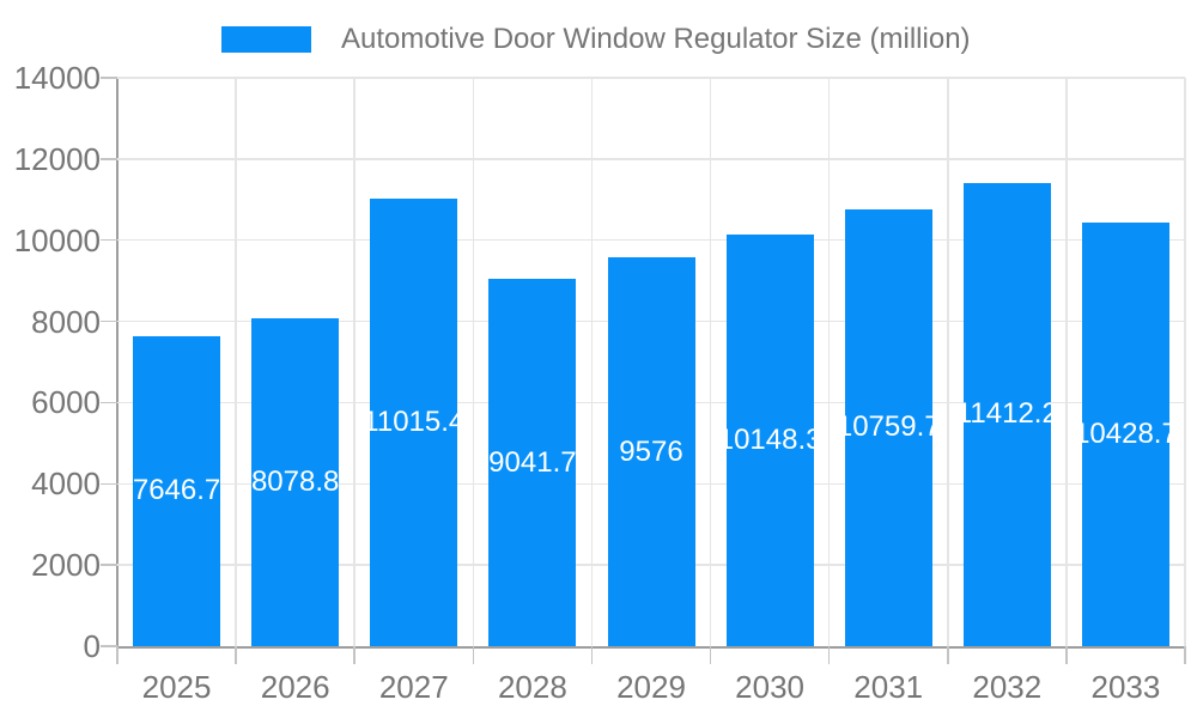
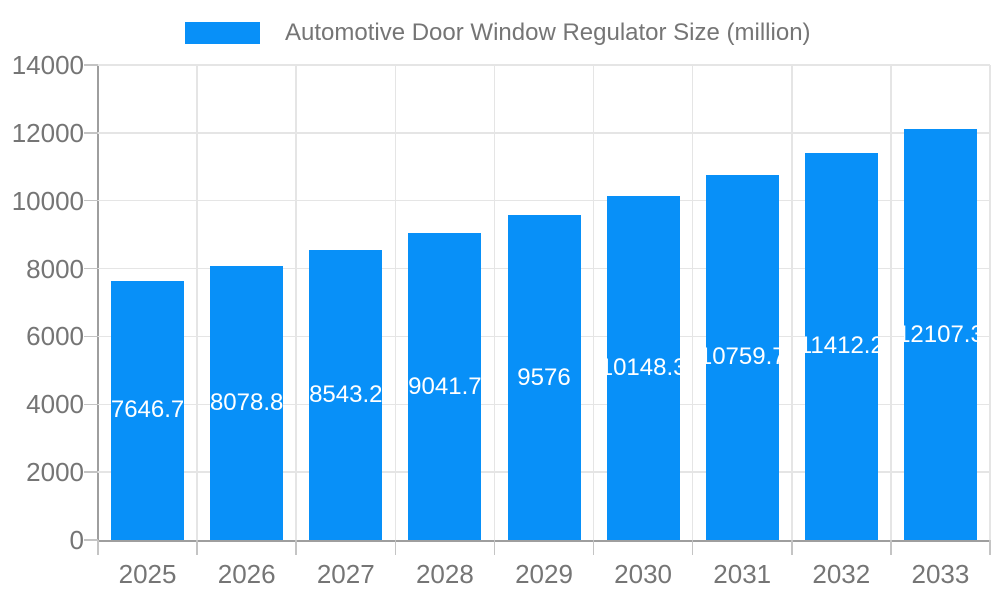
2027: 11015.4 -> 8543.2
2033: 10428.7 -> 12107.3
